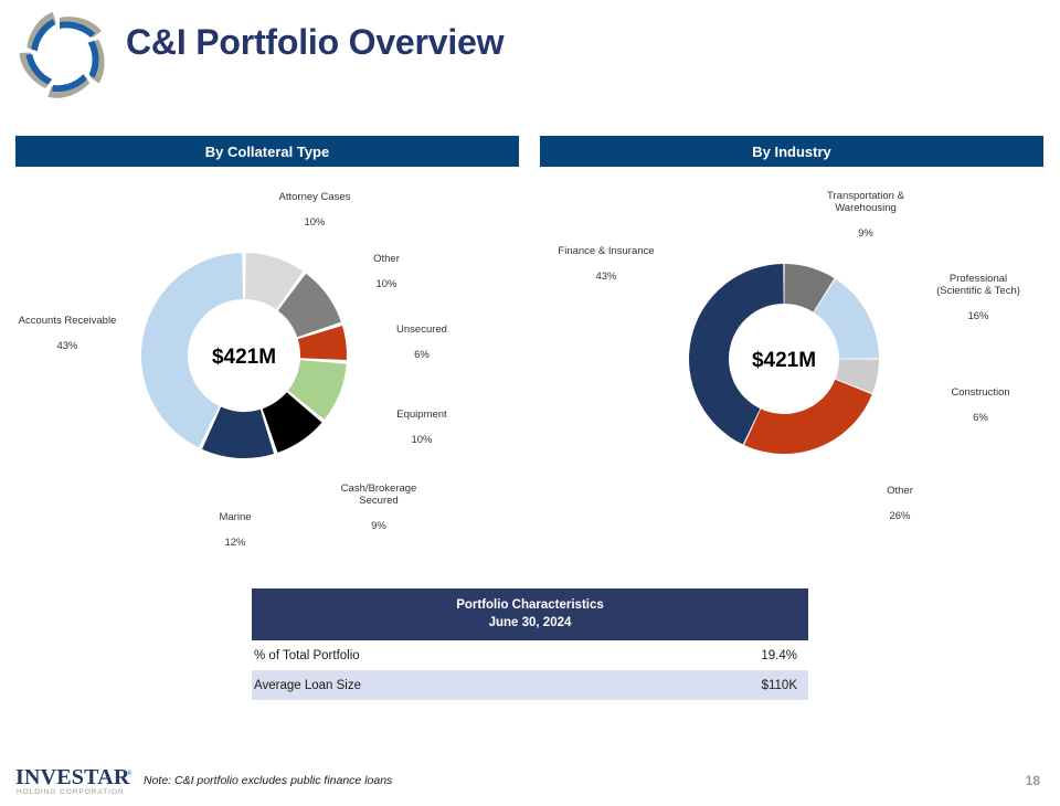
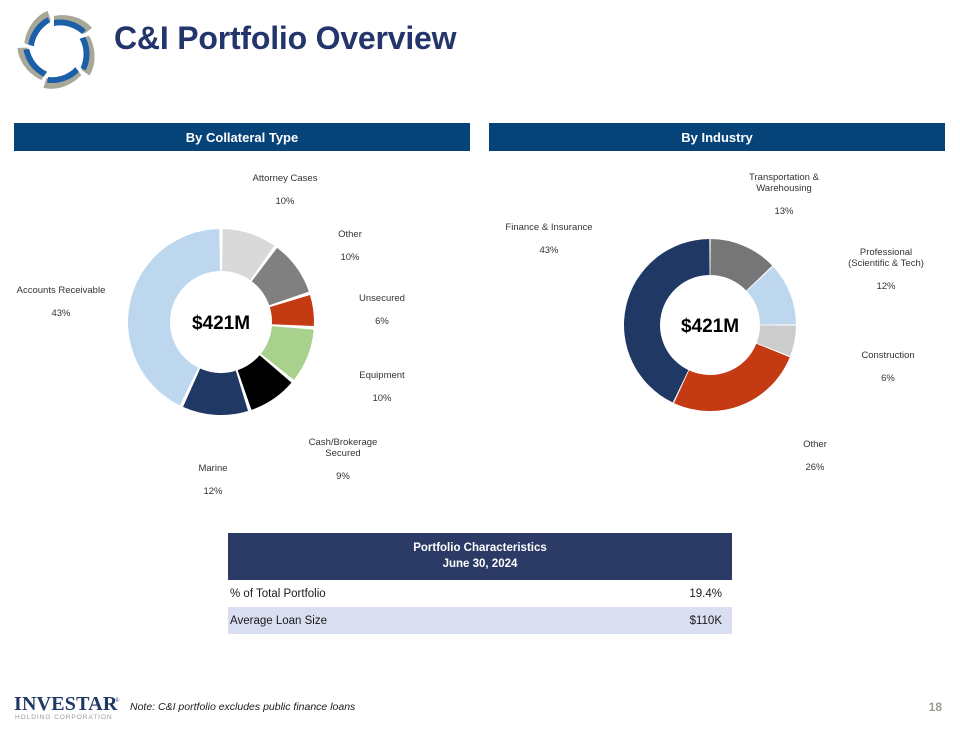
By Industry/Transportation & Warehousing: 9% -> 13%
By Industry/Professional (Scientific & Tech): 16% -> 12%
